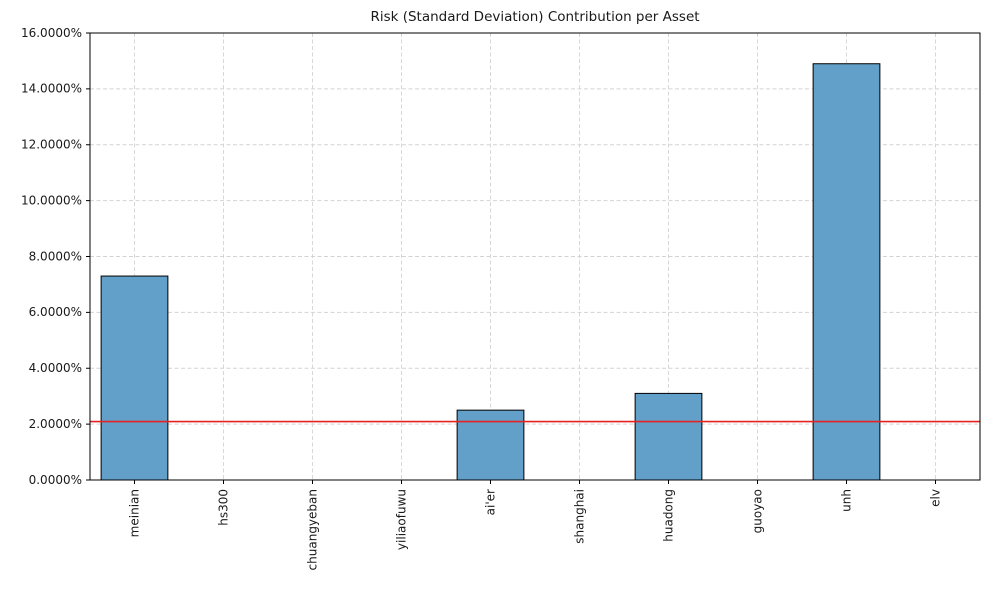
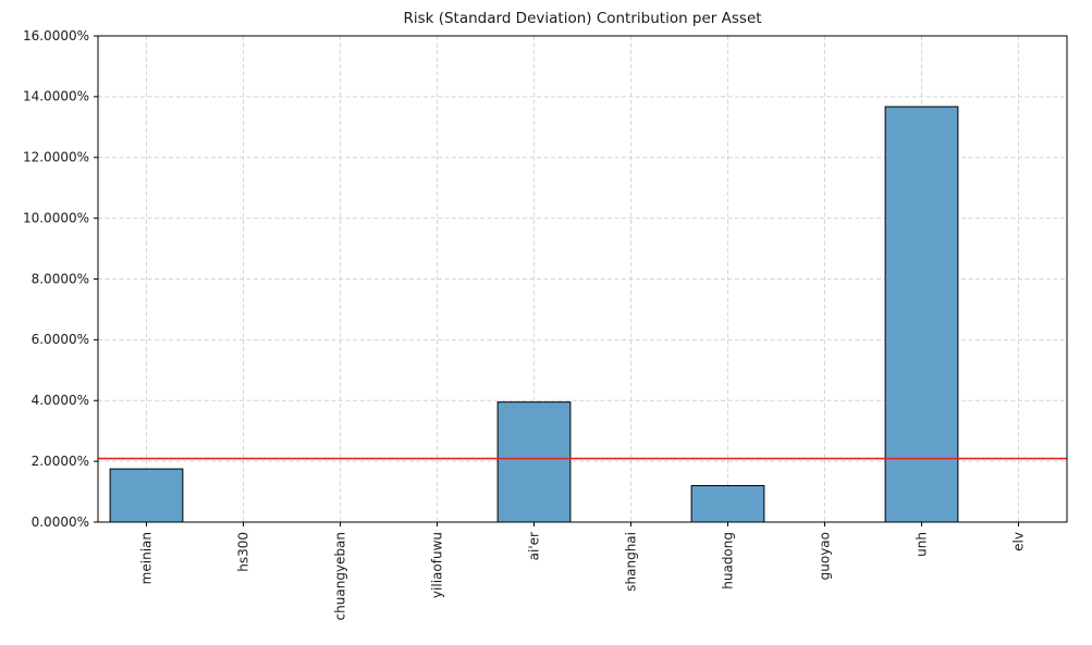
meinian: 7.3% -> 1.8%
ai'er: 2.5% -> 4.0%
huadong: 3.1% -> 1.2%
unh: 14.9% -> 13.7%
